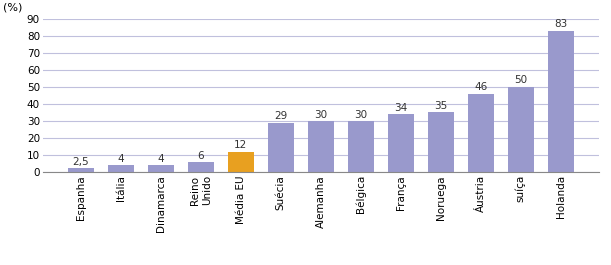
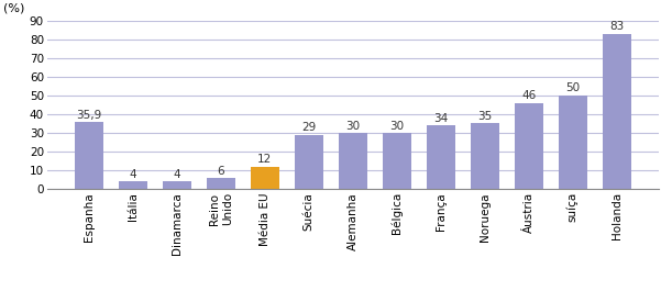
Espanha: 2,5 -> 35,9
